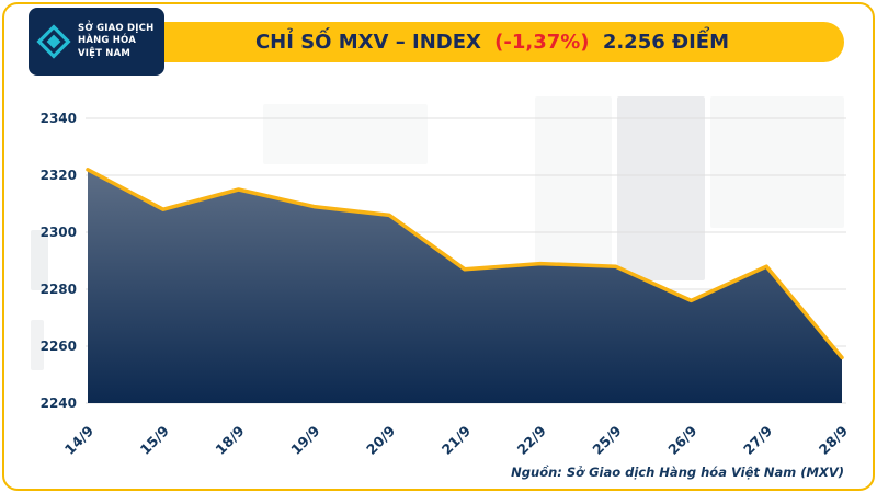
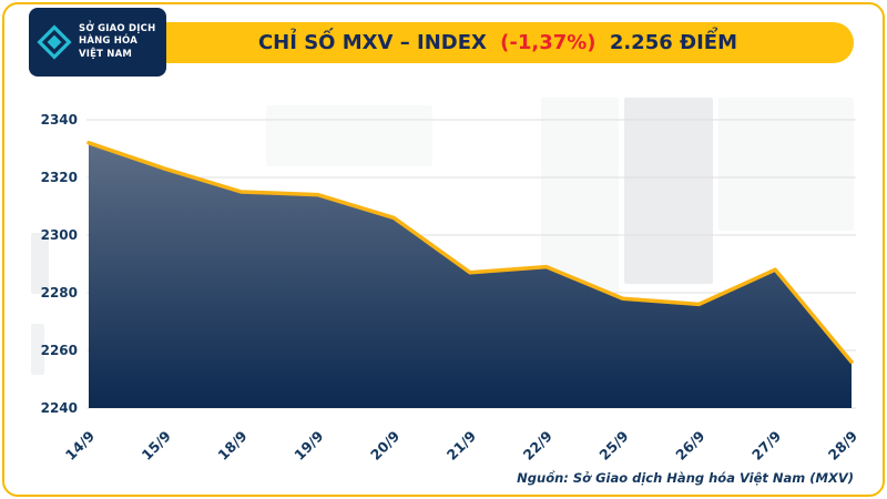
14/9: 2322 -> 2332
15/9: 2308 -> 2323
19/9: 2309 -> 2314
25/9: 2288 -> 2278
